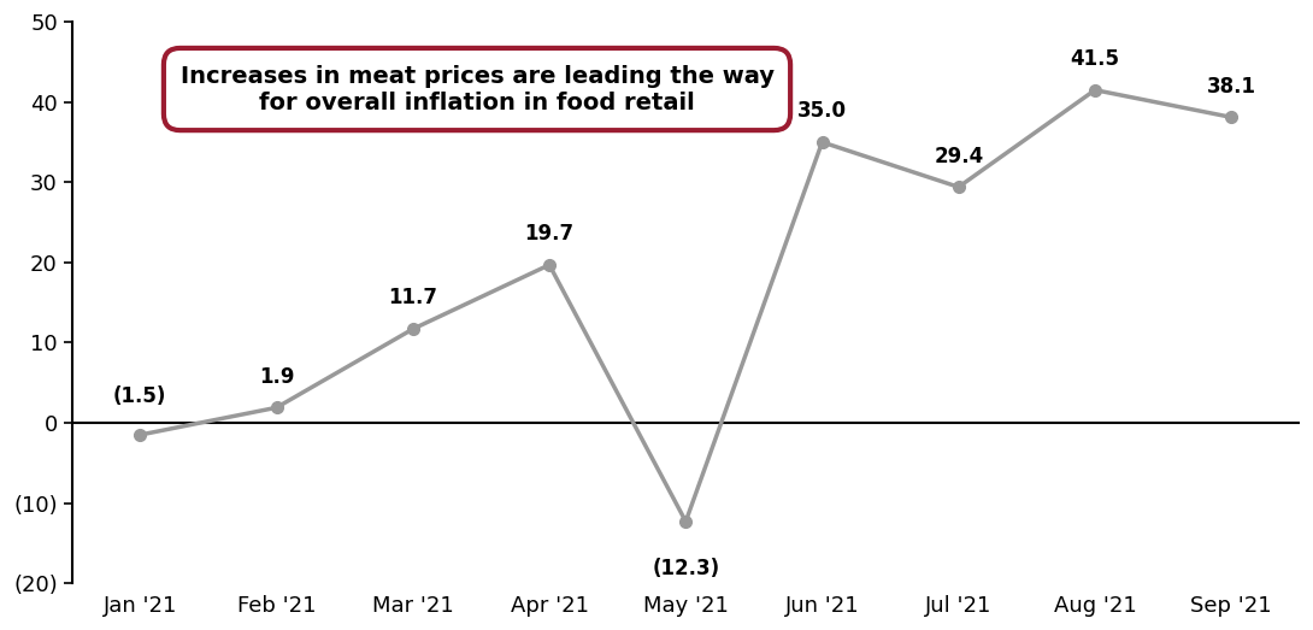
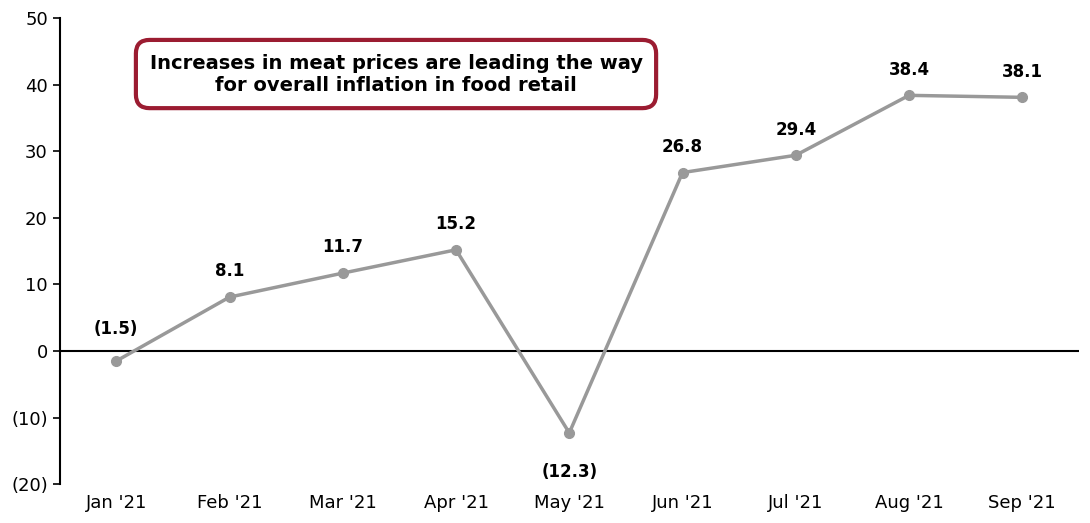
Feb '21: 1.9 -> 8.1
Apr '21: 19.7 -> 15.2
Jun '21: 35.0 -> 26.8
Aug '21: 41.5 -> 38.4
